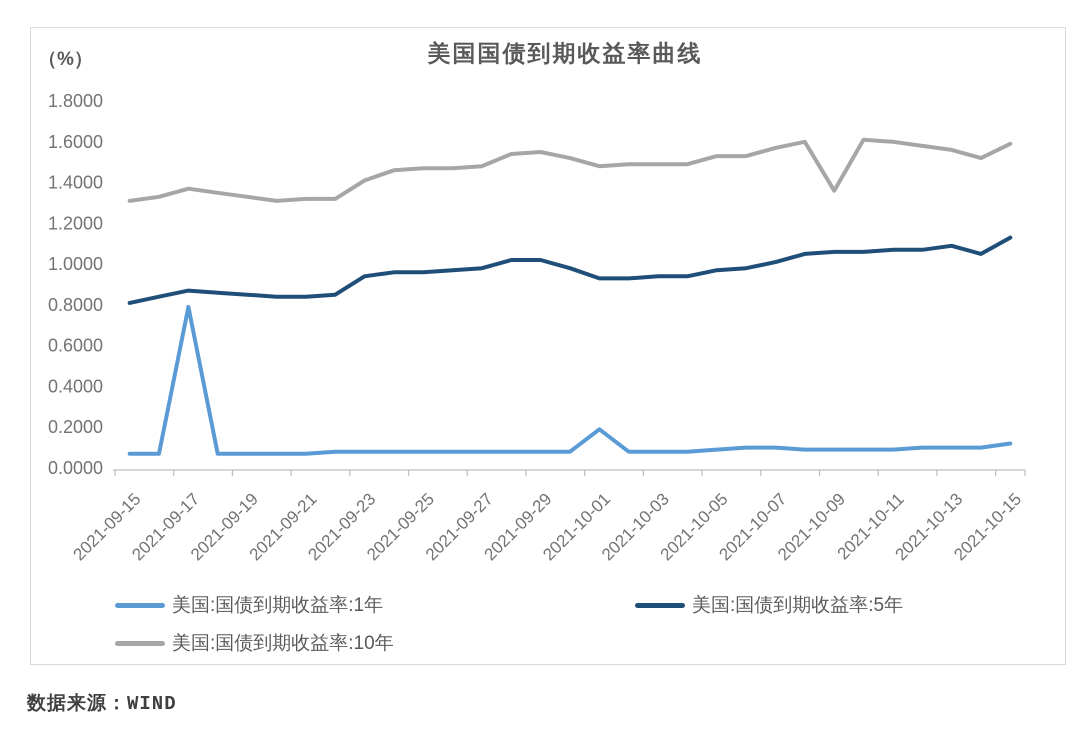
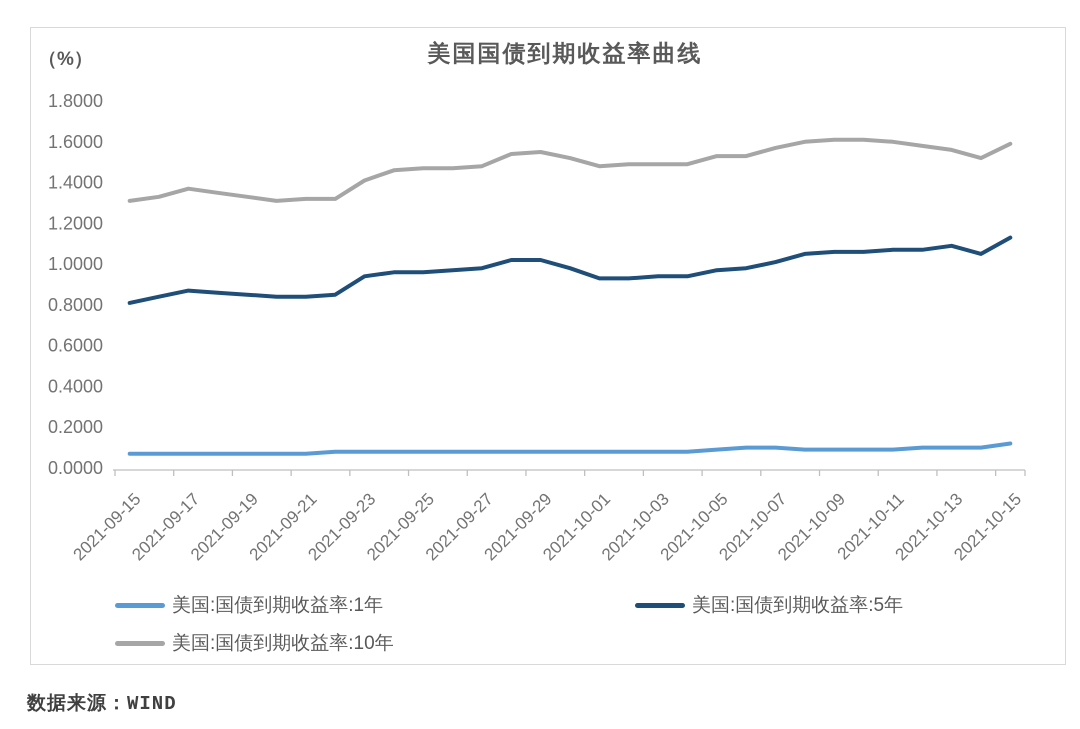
美国:国债到期收益率:1年/2021-09-17: 0.79 -> 0.07
美国:国债到期收益率:1年/2021-10-01: 0.19 -> 0.08
美国:国债到期收益率:10年/2021-10-09: 1.36 -> 1.61
